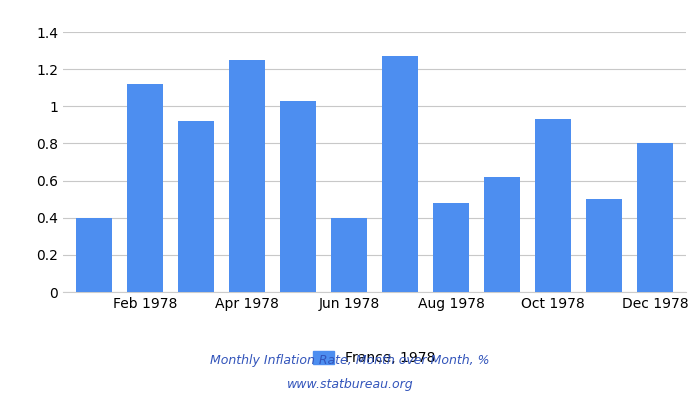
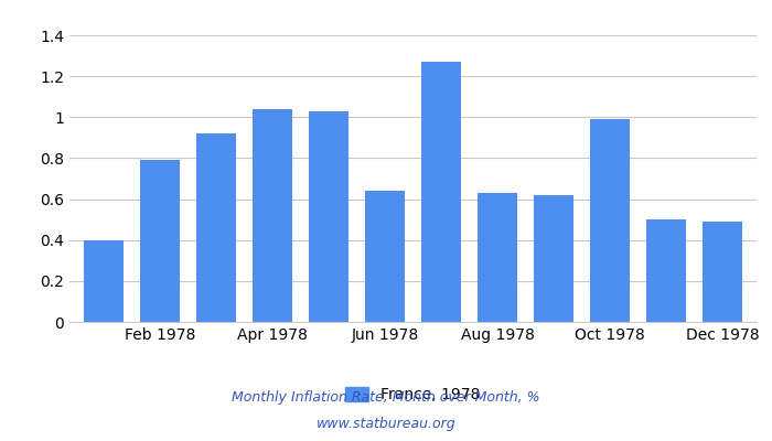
Feb 1978: 1.12 -> 0.79
Apr 1978: 1.25 -> 1.04
Jun 1978: 0.40 -> 0.64
Aug 1978: 0.48 -> 0.63
Oct 1978: 0.93 -> 0.99
Dec 1978: 0.80 -> 0.49
